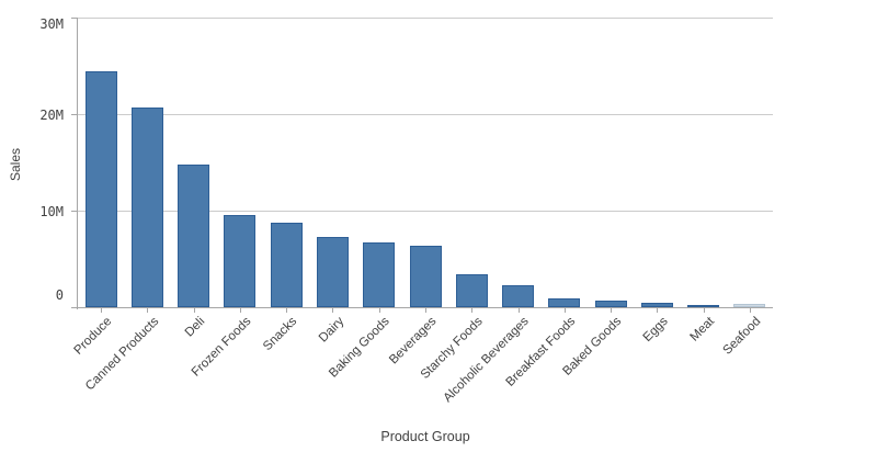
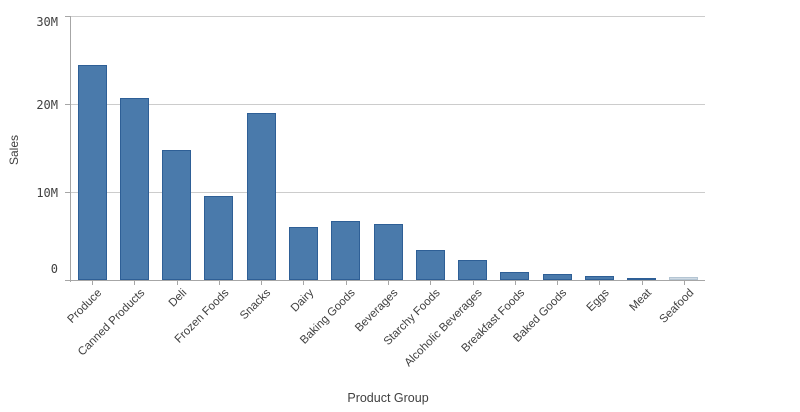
Snacks: 9M -> 19M
Dairy: 7M -> 6M
